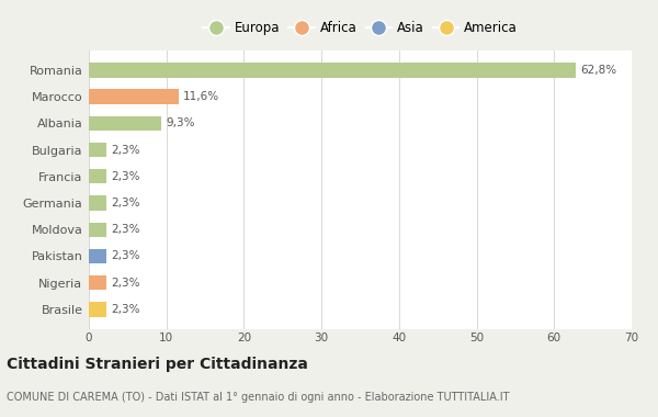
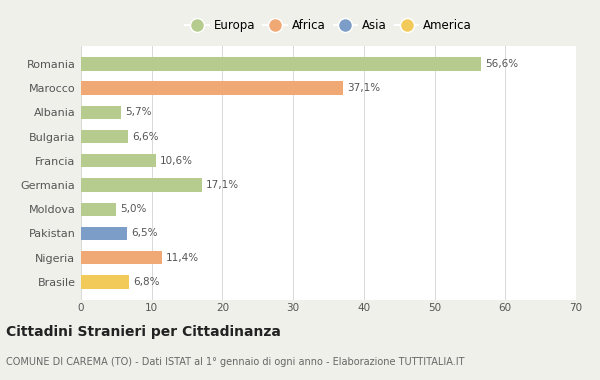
Romania: 62,8% -> 56,6%
Marocco: 11,6% -> 37,1%
Albania: 9,3% -> 5,7%
Bulgaria: 2,3% -> 6,6%
Francia: 2,3% -> 10,6%
Germania: 2,3% -> 17,1%
Moldova: 2,3% -> 5,0%
Pakistan: 2,3% -> 6,5%
Nigeria: 2,3% -> 11,4%
Brasile: 2,3% -> 6,8%
